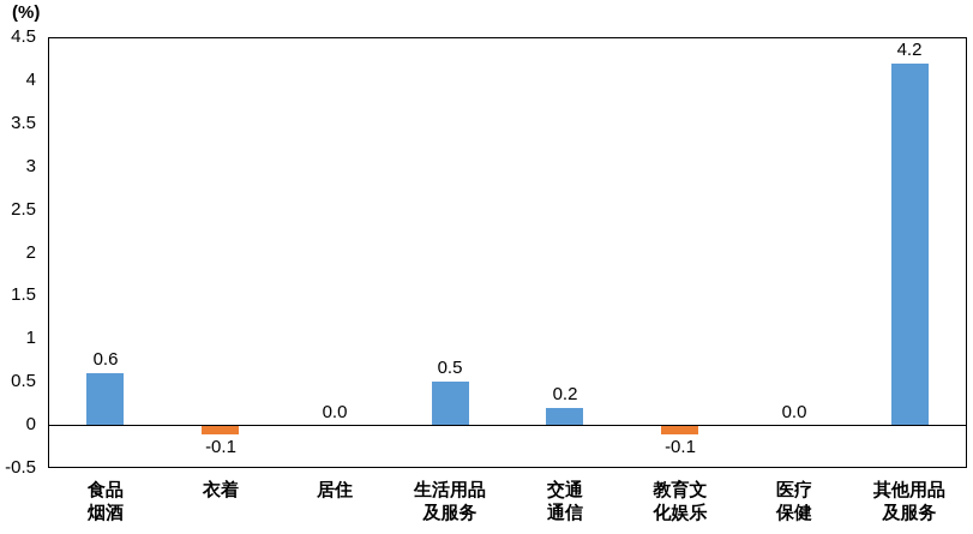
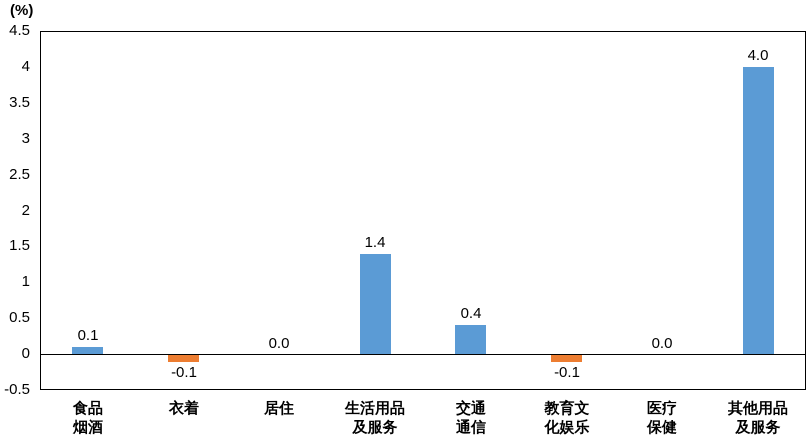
食品烟酒: 0.6 -> 0.1
生活用品及服务: 0.5 -> 1.4
交通通信: 0.2 -> 0.4
其他用品及服务: 4.2 -> 4.0
